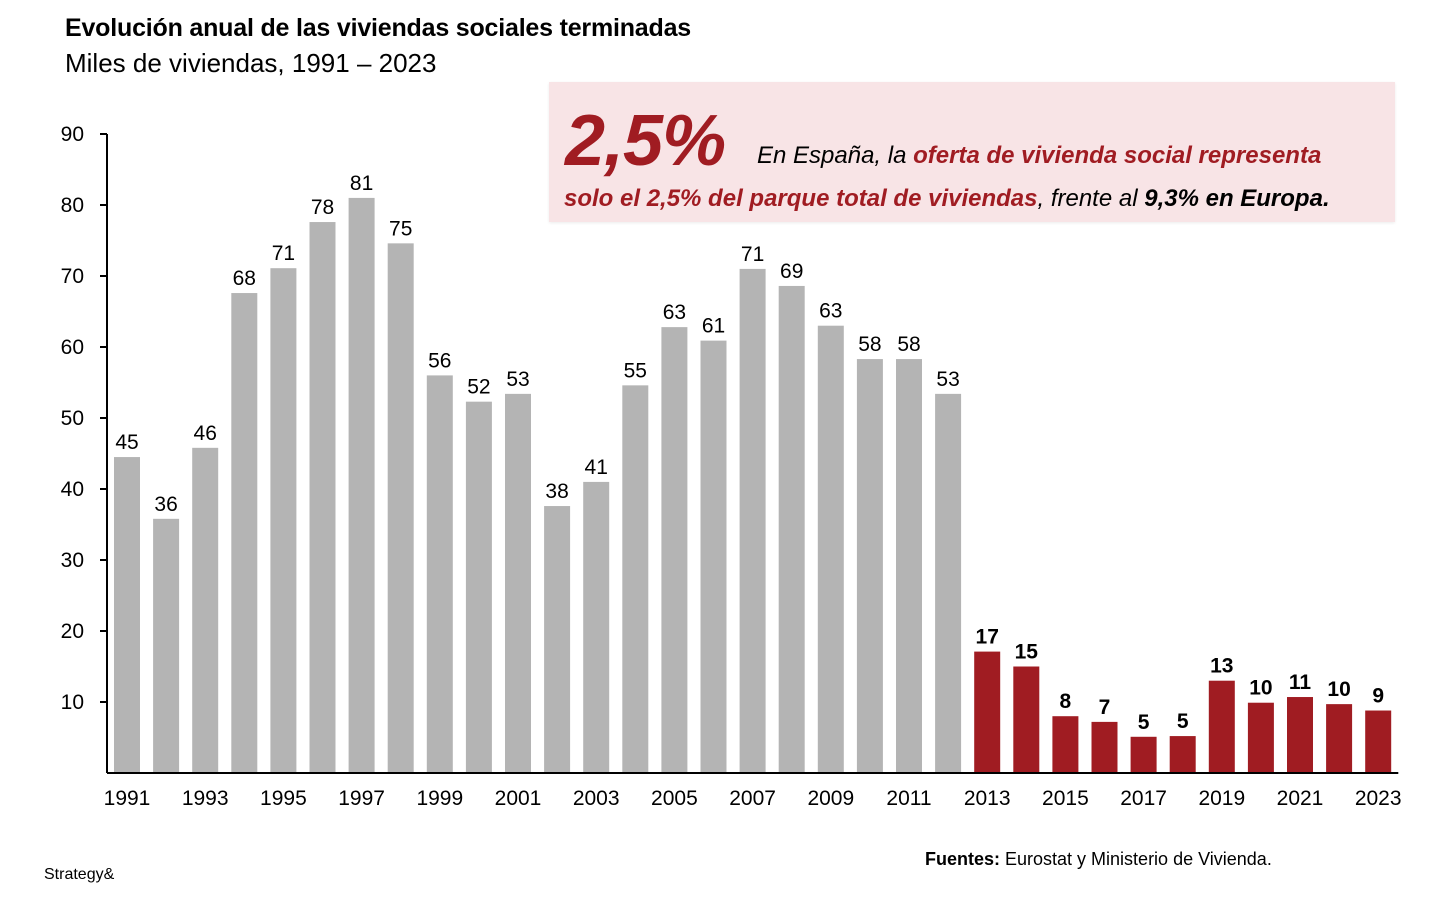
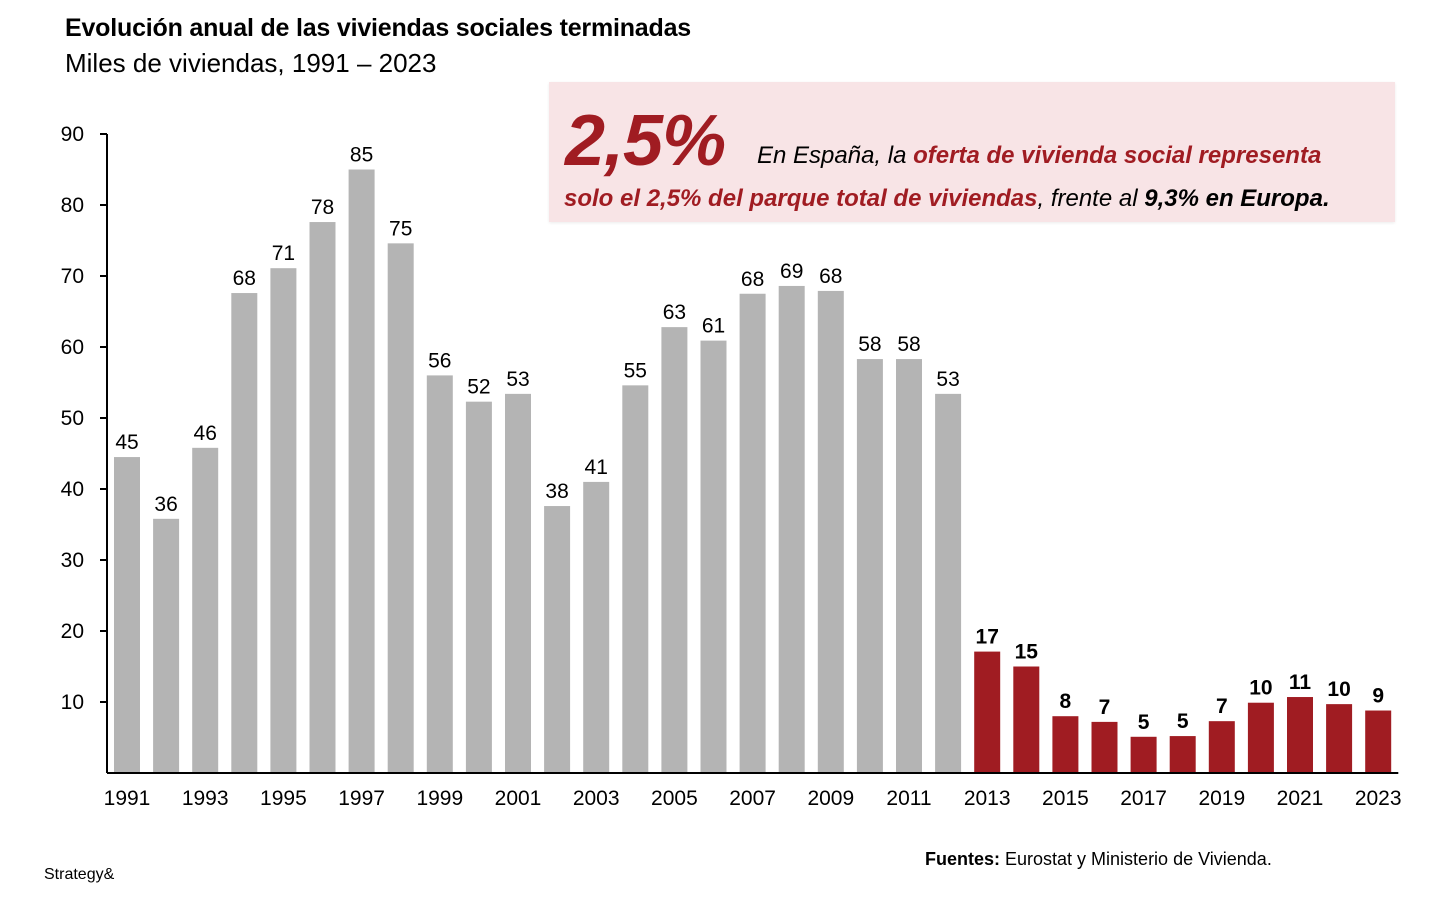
1997: 81 -> 85
2007: 71 -> 68
2009: 63 -> 68
2019: 13 -> 7
